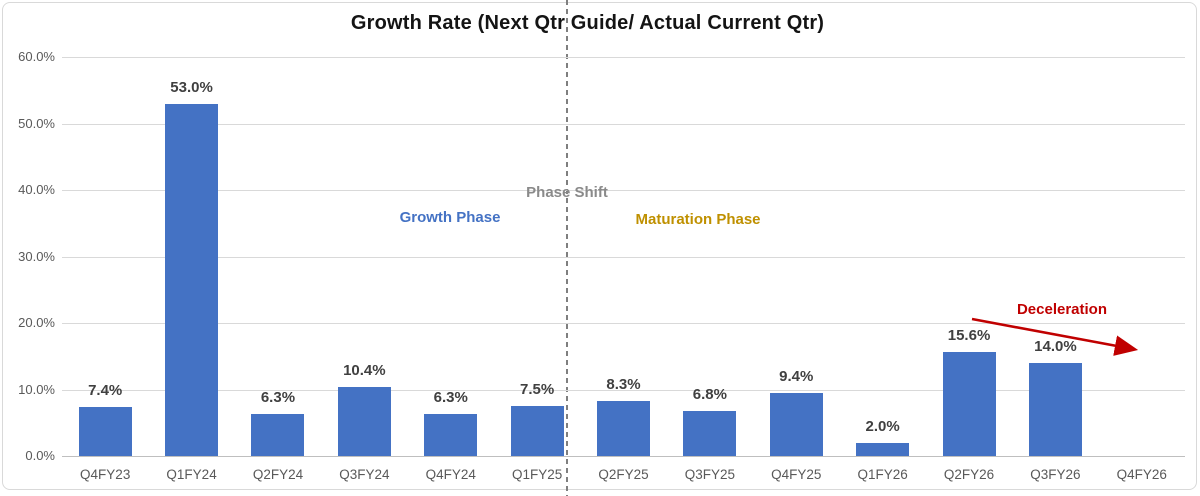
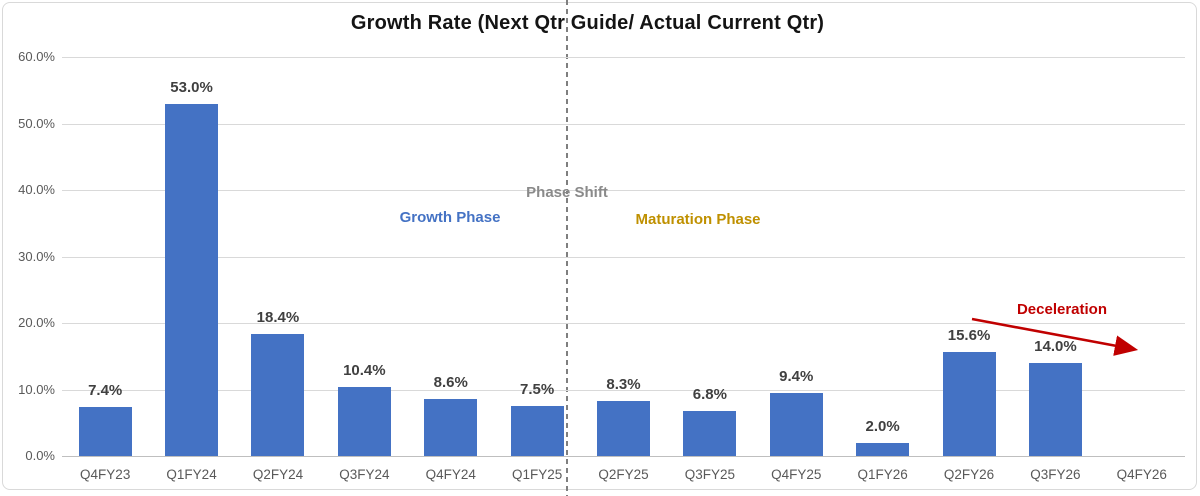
Q2FY24: 6.3% -> 18.4%
Q4FY24: 6.3% -> 8.6%
